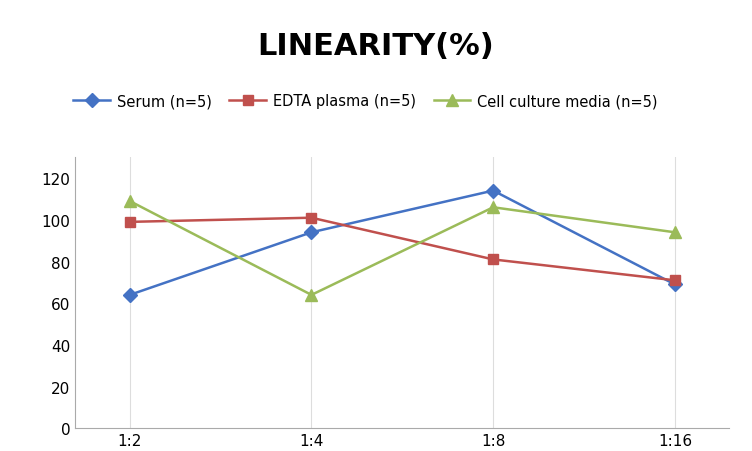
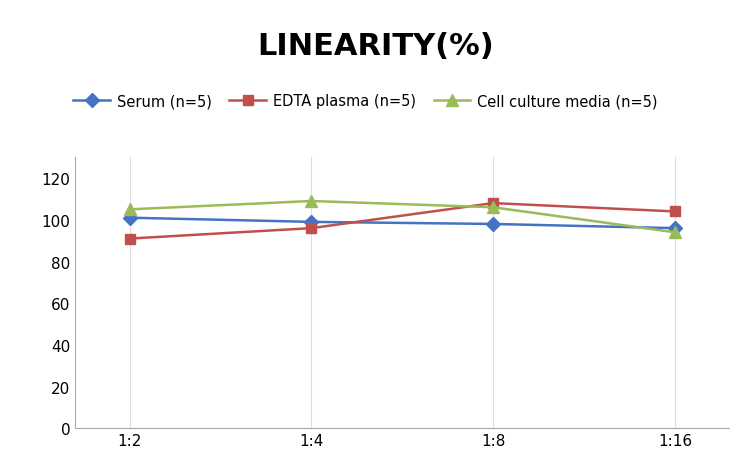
Serum (n=5)/1:2: 64 -> 101
EDTA plasma (n=5)/1:2: 99 -> 91
Cell culture media (n=5)/1:2: 109 -> 105
Serum (n=5)/1:4: 94 -> 99
EDTA plasma (n=5)/1:4: 101 -> 96
Cell culture media (n=5)/1:4: 64 -> 109
Serum (n=5)/1:8: 114 -> 98
EDTA plasma (n=5)/1:8: 81 -> 108
Serum (n=5)/1:16: 69 -> 96
EDTA plasma (n=5)/1:16: 71 -> 104
